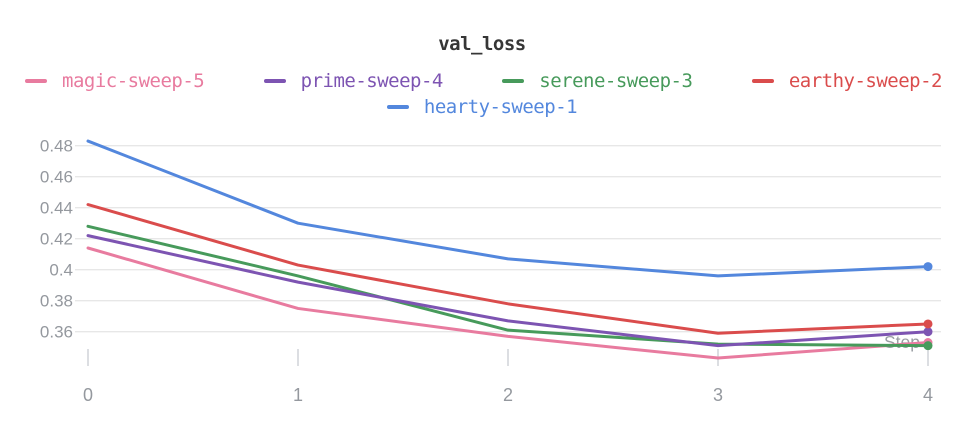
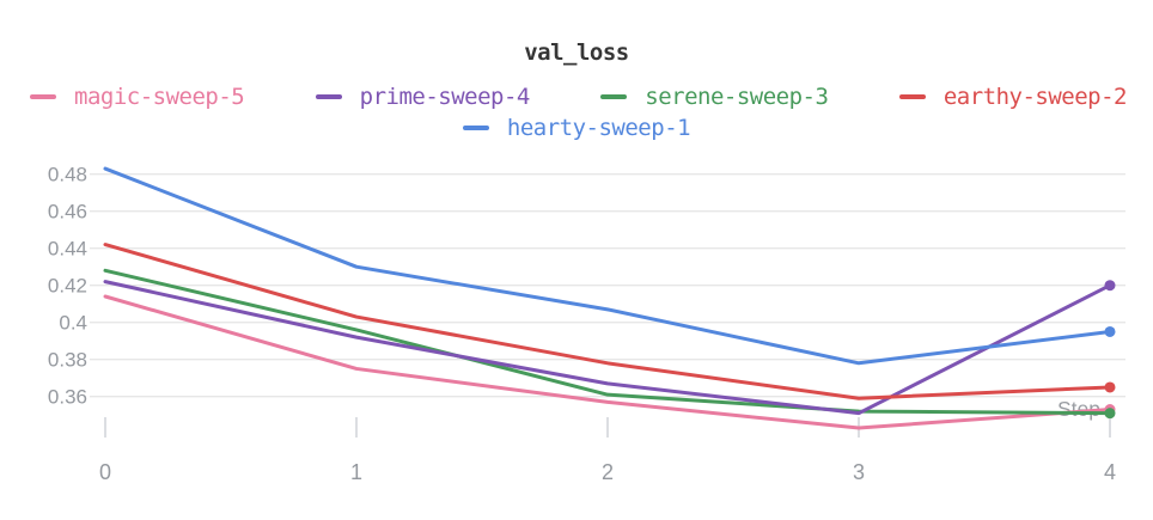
hearty-sweep-1/3: 0.396 -> 0.378
prime-sweep-4/4: 0.360 -> 0.420
hearty-sweep-1/4: 0.402 -> 0.395
